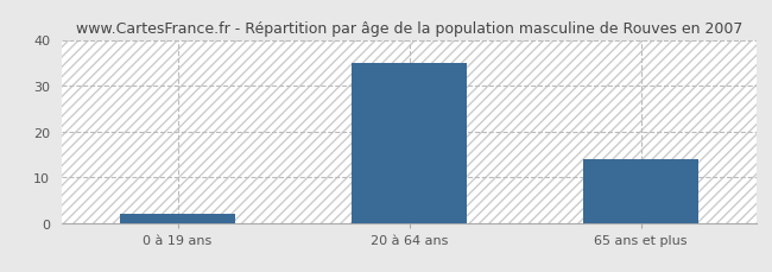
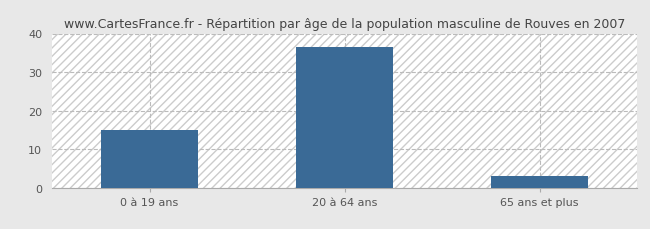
0 à 19 ans: 2.0 -> 15.0
20 à 64 ans: 35.0 -> 36.5
65 ans et plus: 14.0 -> 3.0
